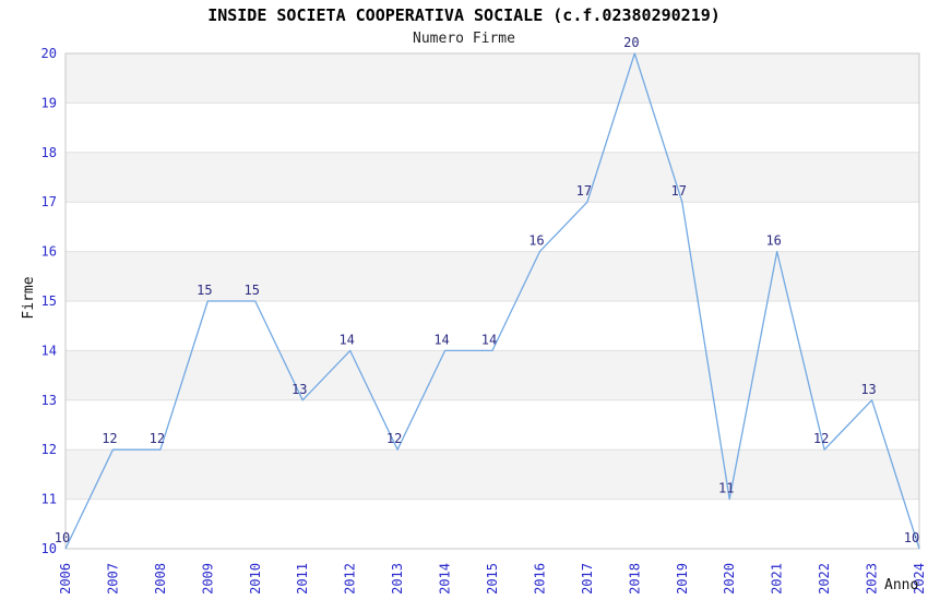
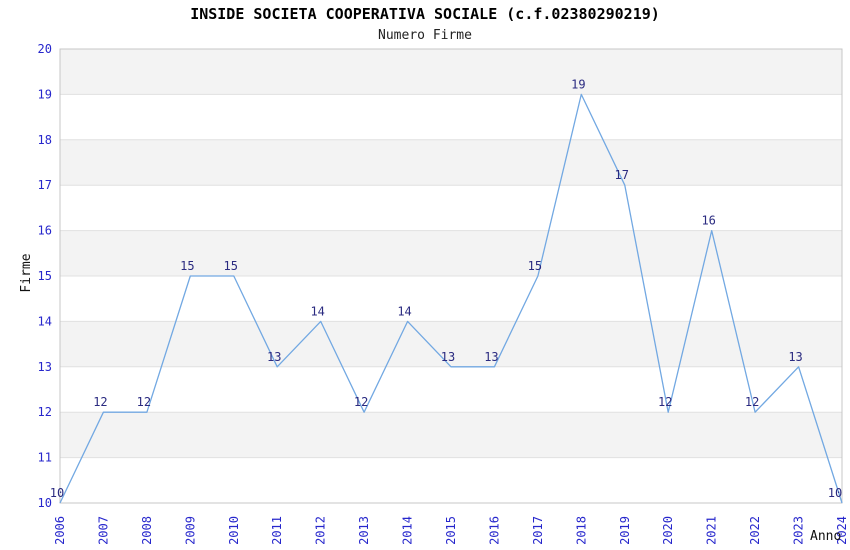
2015: 14 -> 13
2016: 16 -> 13
2017: 17 -> 15
2018: 20 -> 19
2020: 11 -> 12
